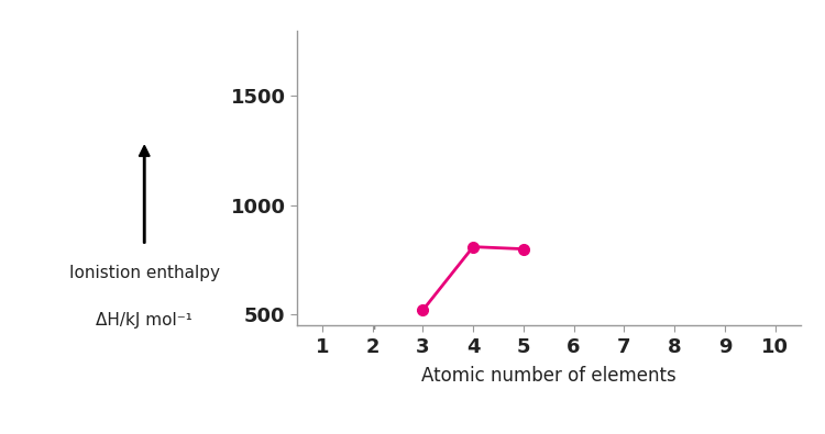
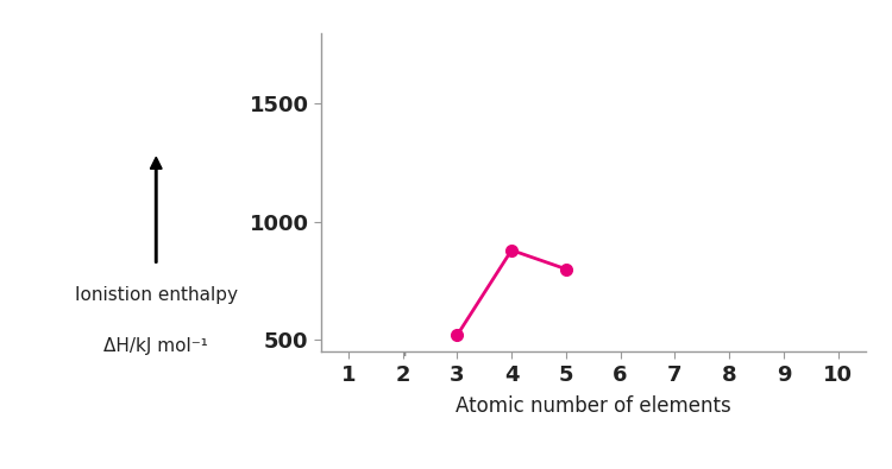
4: 810 -> 880
